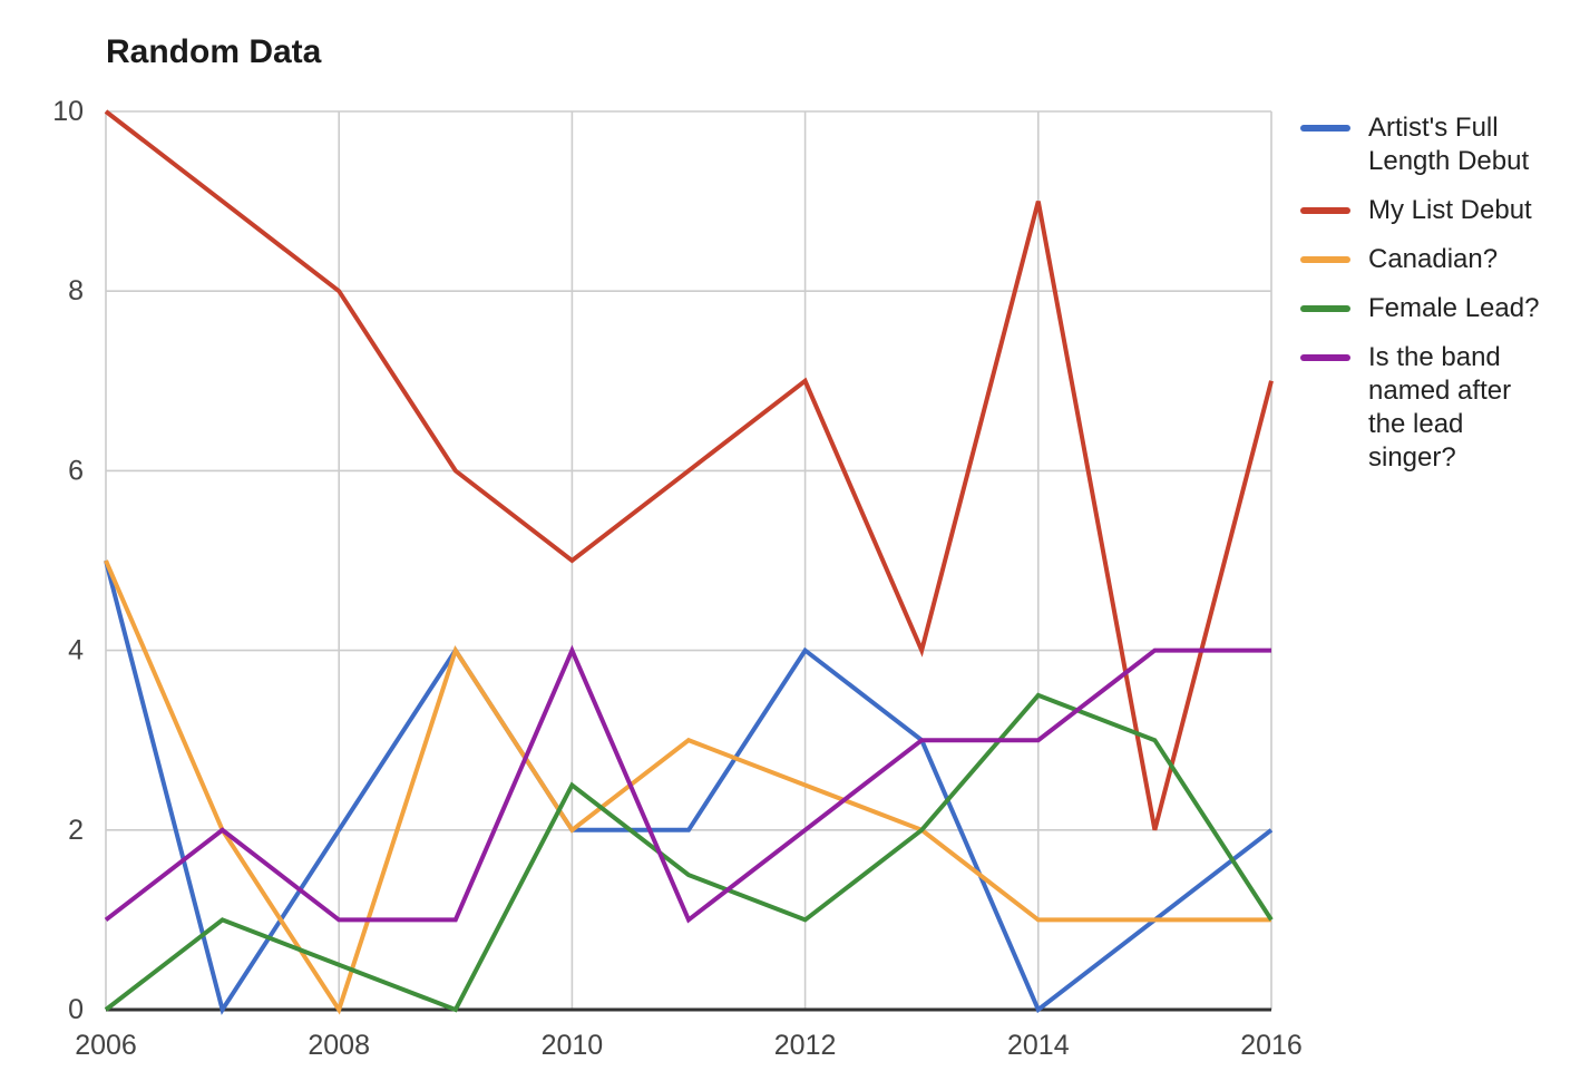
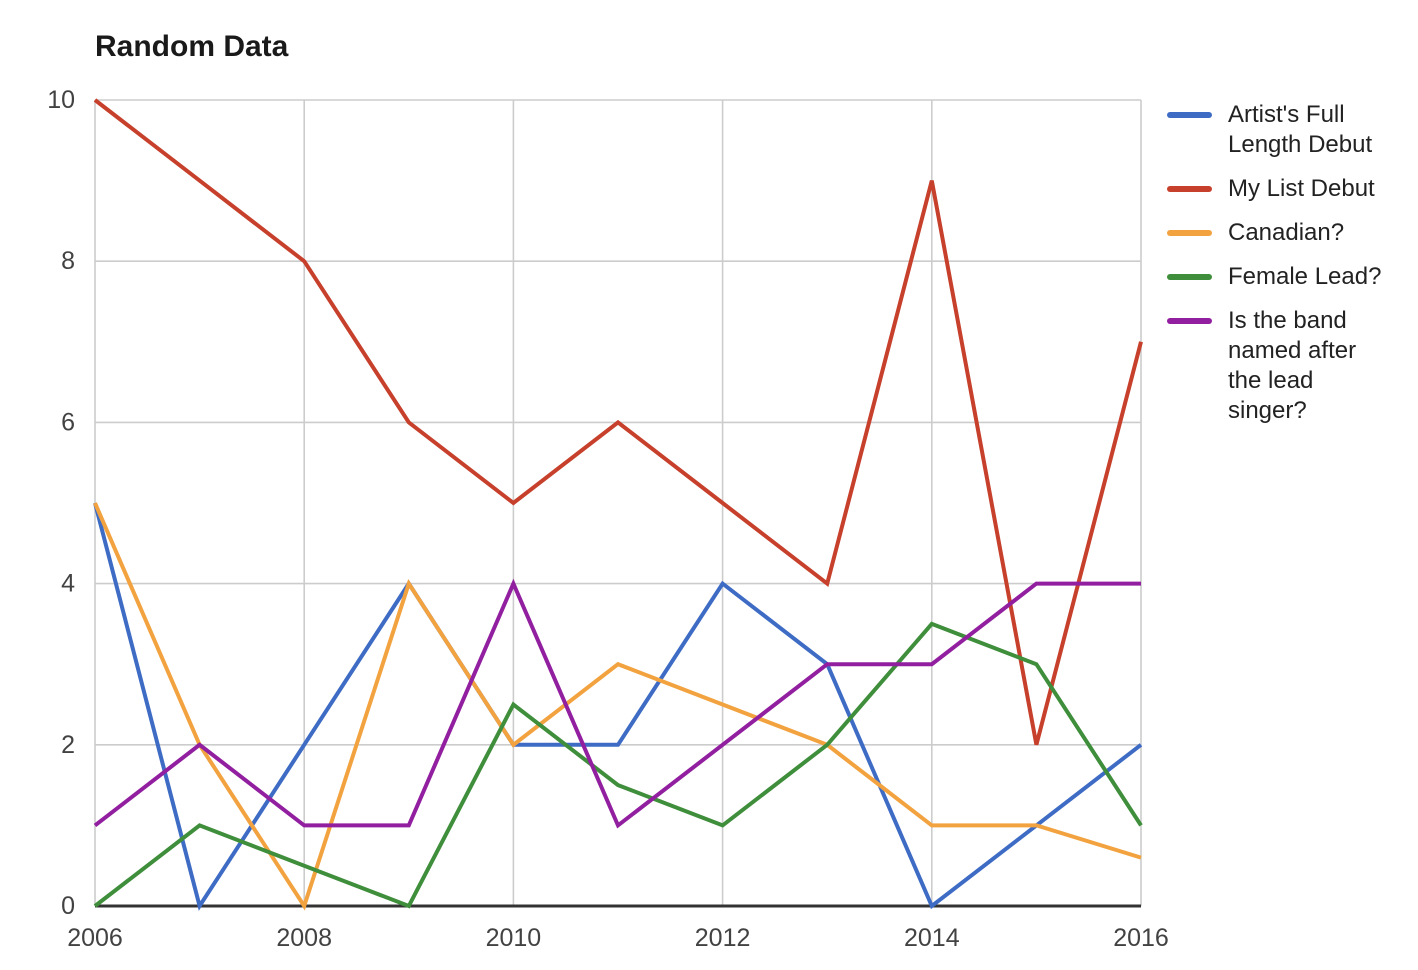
My List Debut/2012: 7 -> 5
Canadian?/2016: 1.0 -> 0.6
